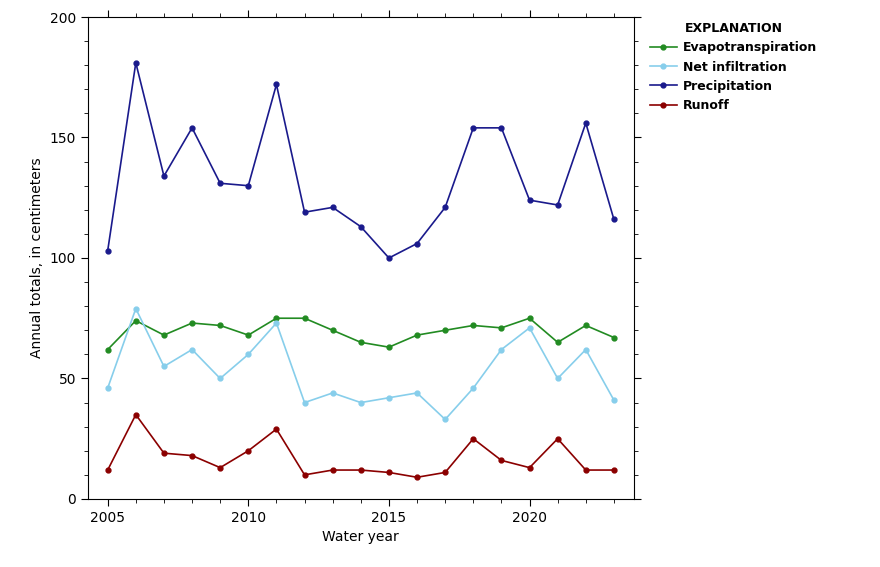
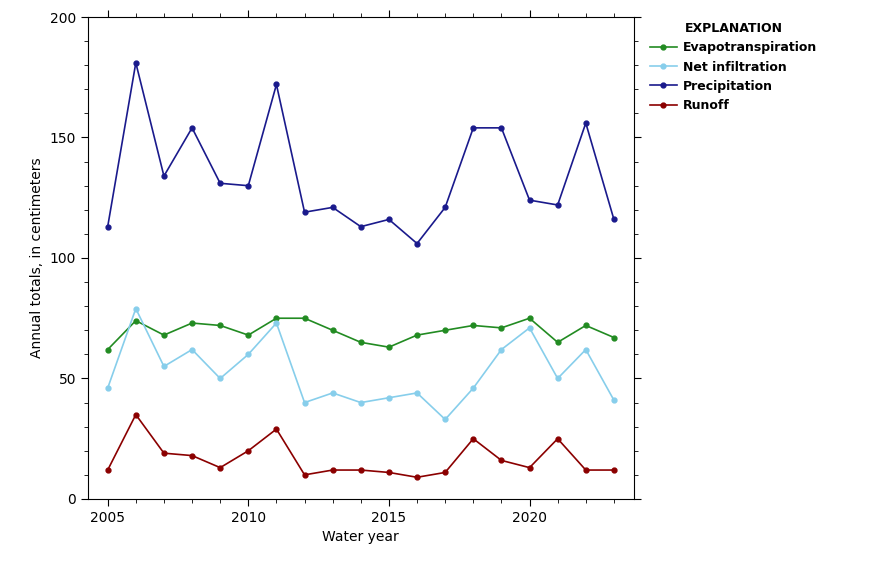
Precipitation/2005: 103 -> 113
Precipitation/2015: 100 -> 116
